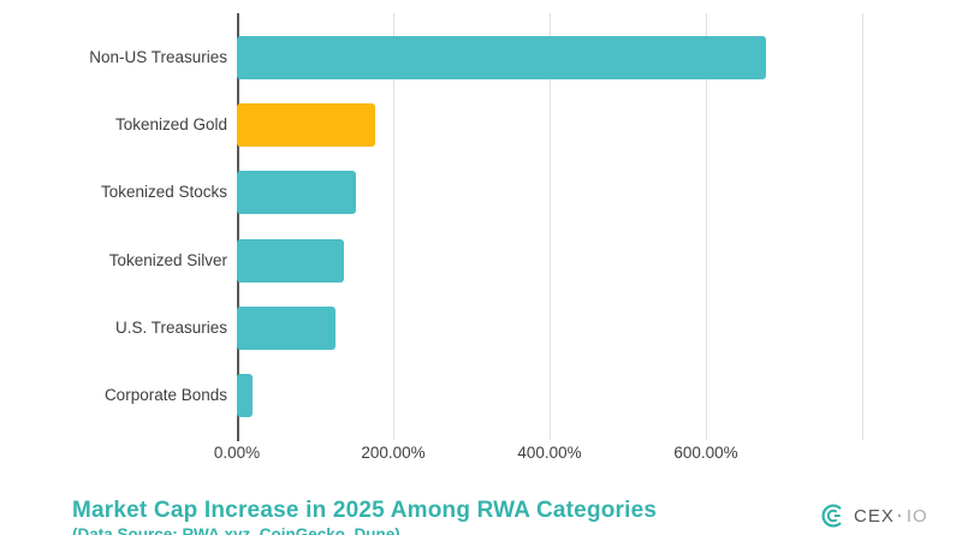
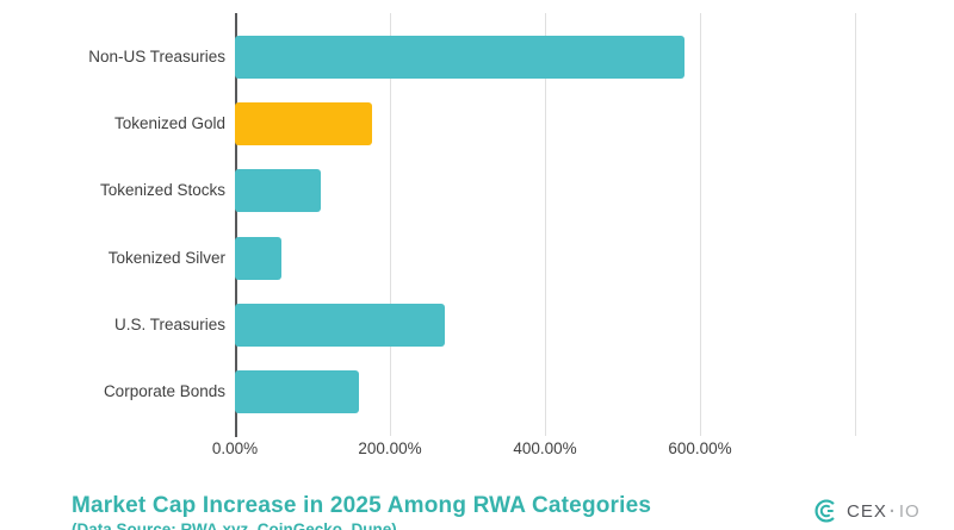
Non-US Treasuries: 680% -> 580%
Tokenized Stocks: 150% -> 110%
Tokenized Silver: 140% -> 60%
U.S. Treasuries: 130% -> 270%
Corporate Bonds: 20% -> 160%
